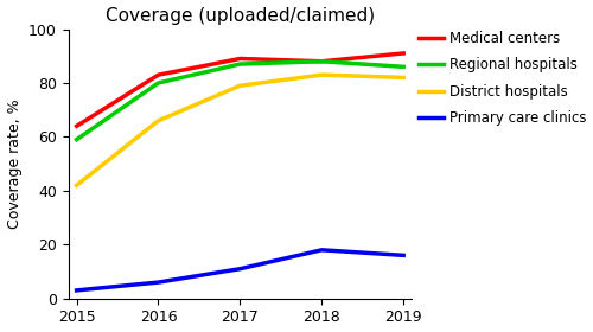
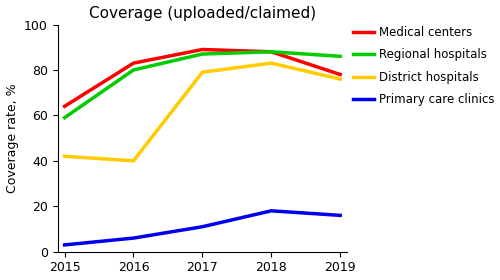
District hospitals/2016: 66 -> 40
Medical centers/2019: 91 -> 78
District hospitals/2019: 82 -> 76
